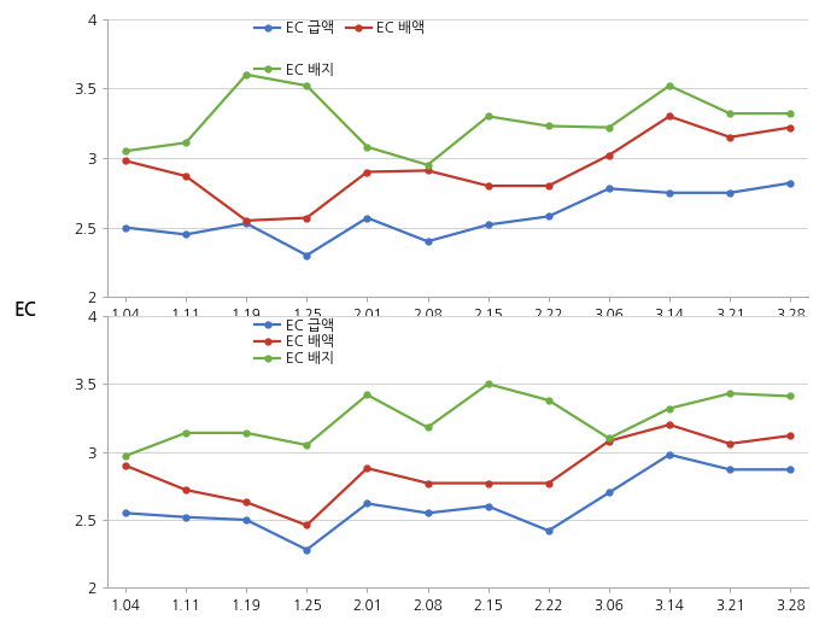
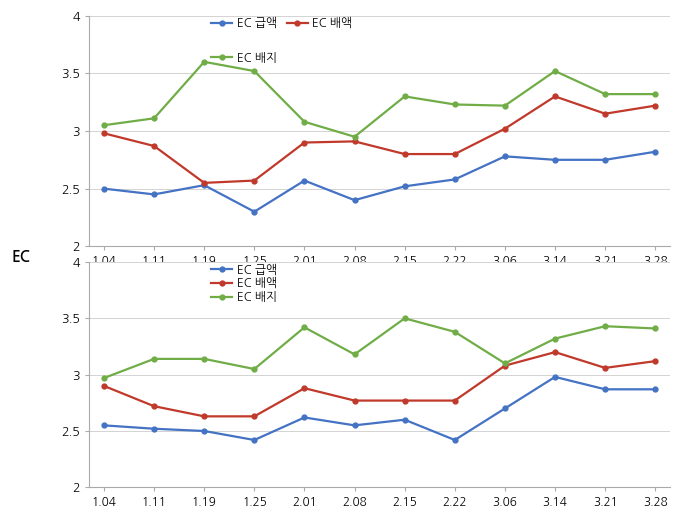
EC 급액/1.25: 2.28 -> 2.42
EC 배액/1.25: 2.46 -> 2.63
